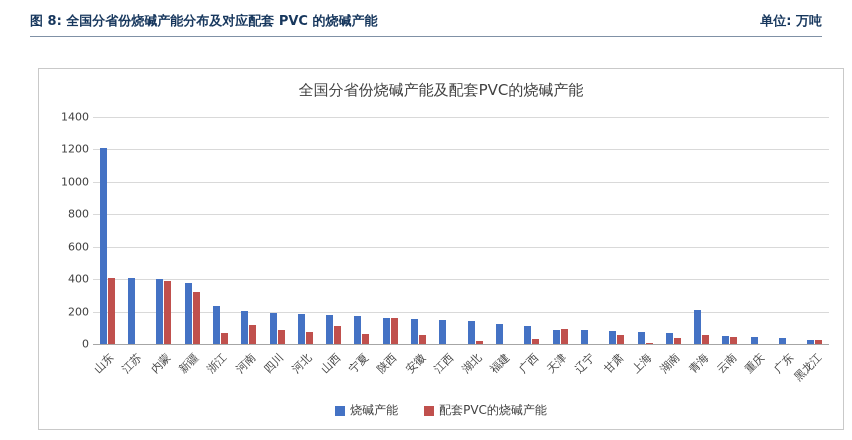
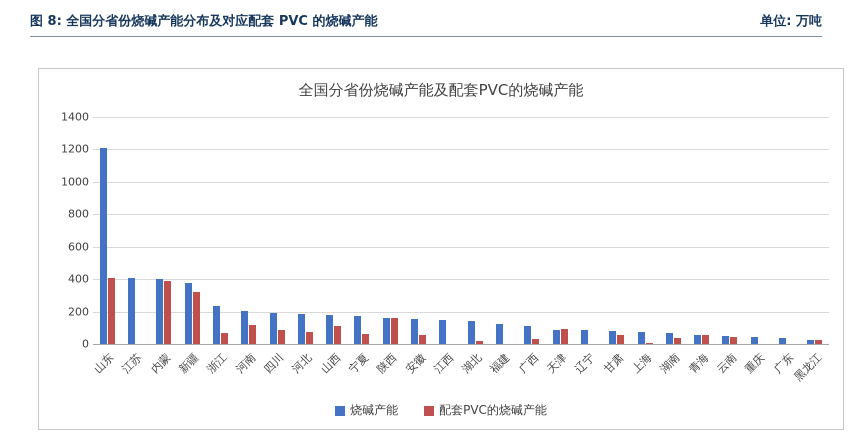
烧碱产能/青海: 210 -> 60
